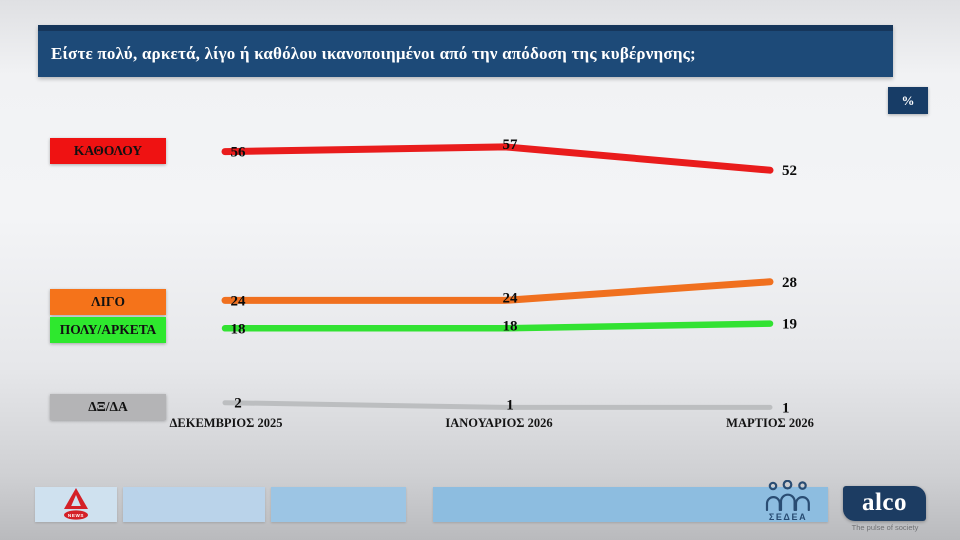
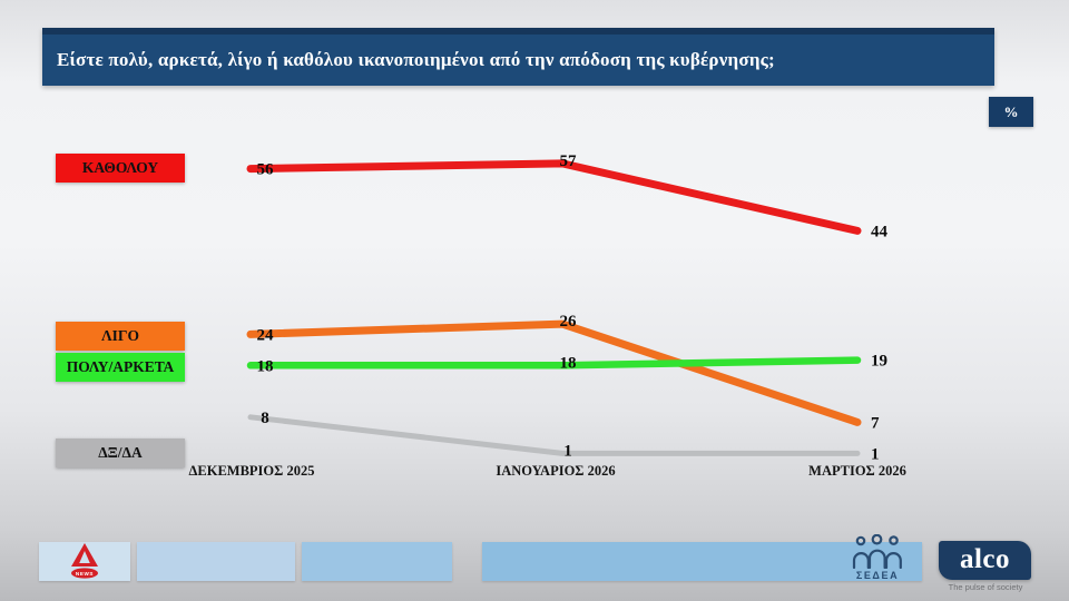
ΔΞ/ΔΑ/ΔΕΚΕΜΒΡΙΟΣ 2025: 2 -> 8
ΛΙΓΟ/ΙΑΝΟΥΑΡΙΟΣ 2026: 24 -> 26
ΚΑΘΟΛΟΥ/ΜΑΡΤΙΟΣ 2026: 52 -> 44
ΛΙΓΟ/ΜΑΡΤΙΟΣ 2026: 28 -> 7
